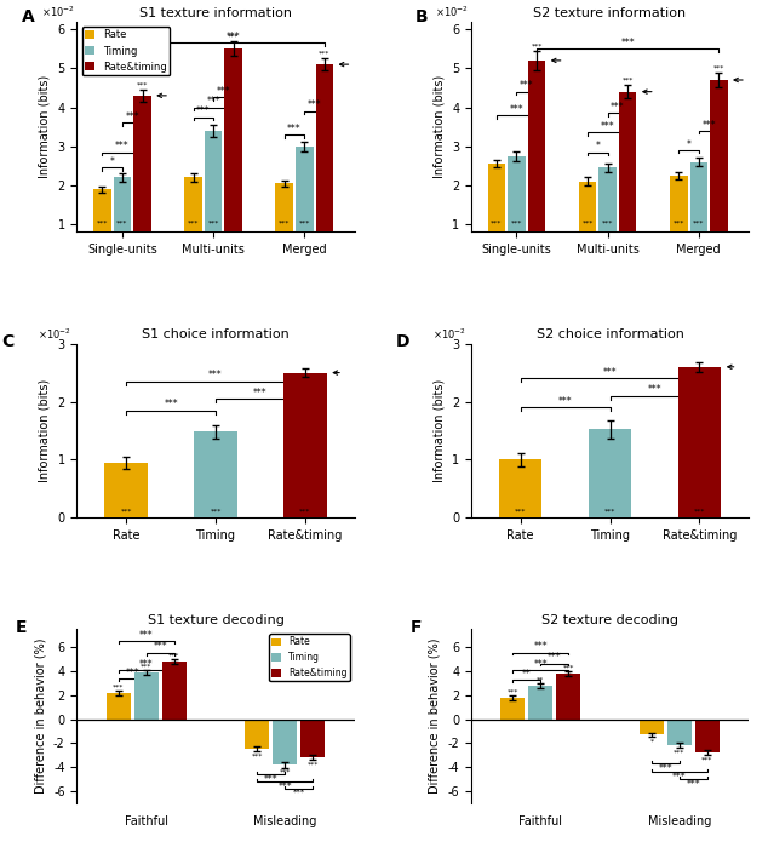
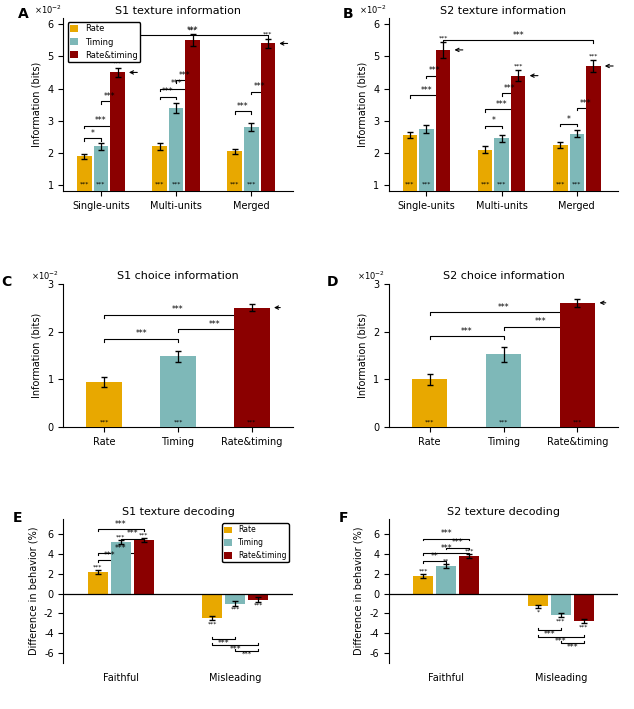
S1 texture information/Rate&timing/Single-units: 4.3 -> 4.5
S1 texture information/Timing/Merged: 3.0 -> 2.8
S1 texture information/Rate&timing/Merged: 5.1 -> 5.4
S1 texture decoding/Timing/Faithful: 3.9 -> 5.2
S1 texture decoding/Rate&timing/Faithful: 4.8 -> 5.4
S1 texture decoding/Timing/Misleading: -3.8 -> -1.0
S1 texture decoding/Rate&timing/Misleading: -3.2 -> -0.6
